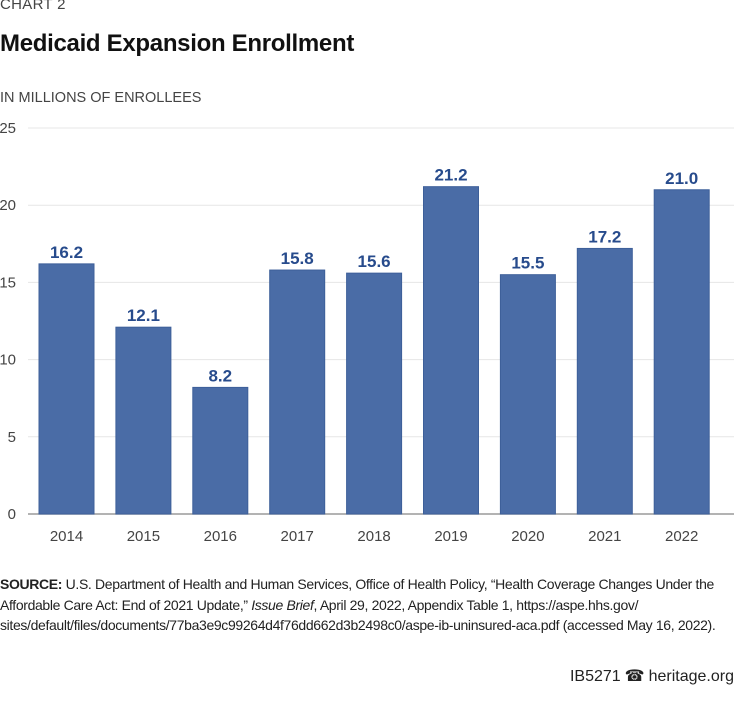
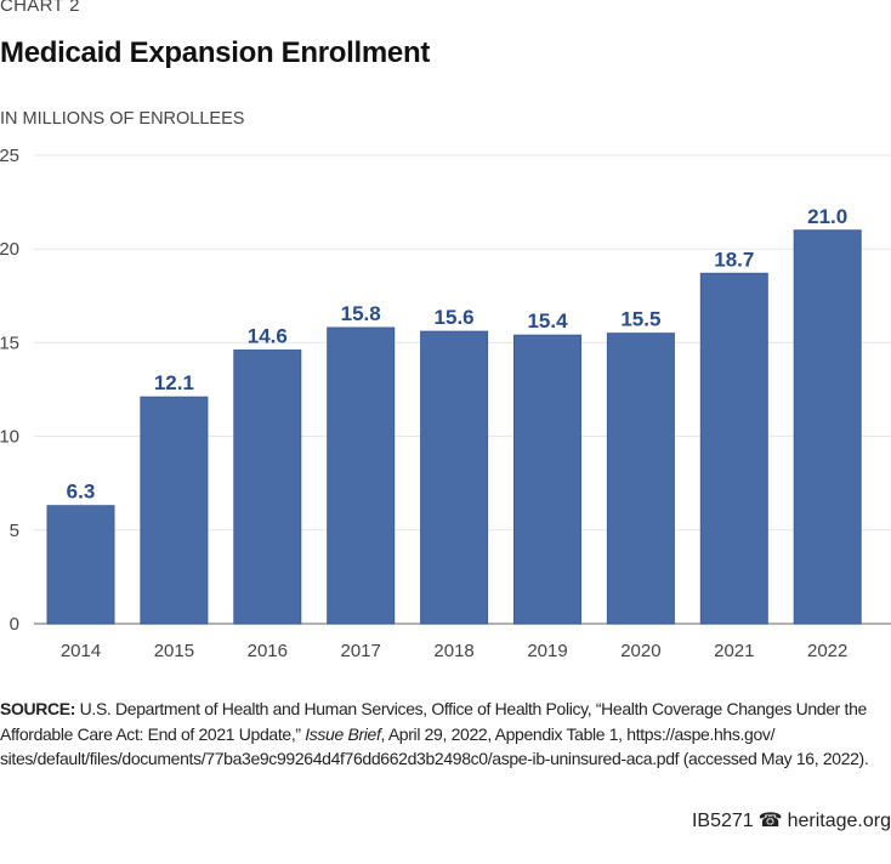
2014: 16.2 -> 6.3
2016: 8.2 -> 14.6
2019: 21.2 -> 15.4
2021: 17.2 -> 18.7
